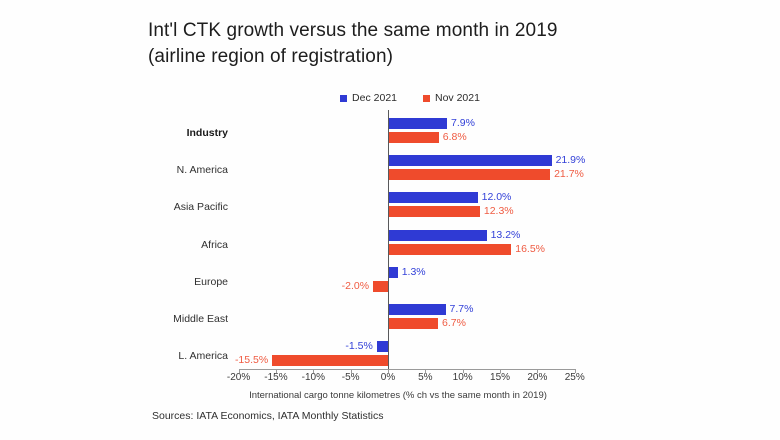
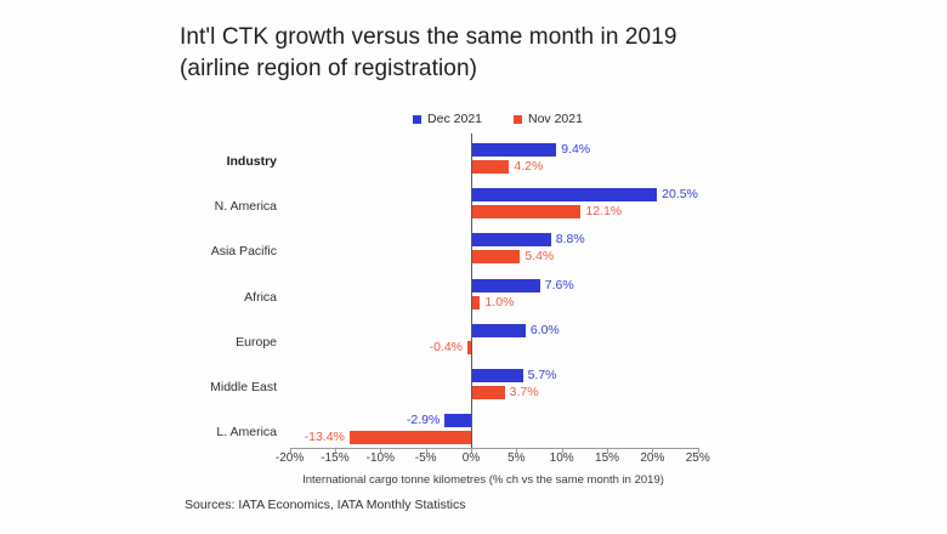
Dec 2021/Industry: 7.9% -> 9.4%
Nov 2021/Industry: 6.8% -> 4.2%
Dec 2021/N. America: 21.9% -> 20.5%
Nov 2021/N. America: 21.7% -> 12.1%
Dec 2021/Asia Pacific: 12.0% -> 8.8%
Nov 2021/Asia Pacific: 12.3% -> 5.4%
Dec 2021/Africa: 13.2% -> 7.6%
Nov 2021/Africa: 16.5% -> 1.0%
Dec 2021/Europe: 1.3% -> 6.0%
Nov 2021/Europe: -2.0% -> -0.4%
Dec 2021/Middle East: 7.7% -> 5.7%
Nov 2021/Middle East: 6.7% -> 3.7%
Dec 2021/L. America: -1.5% -> -2.9%
Nov 2021/L. America: -15.5% -> -13.4%
